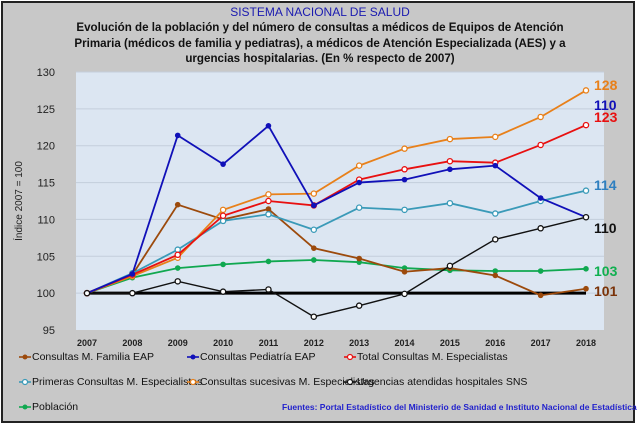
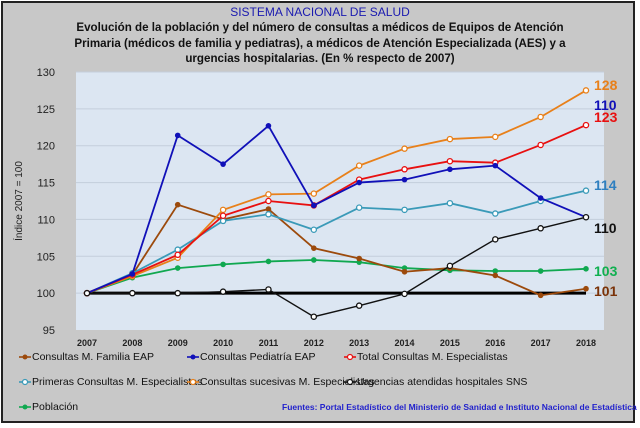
Urgencias atendidas hospitales SNS/2009: 102 -> 100
